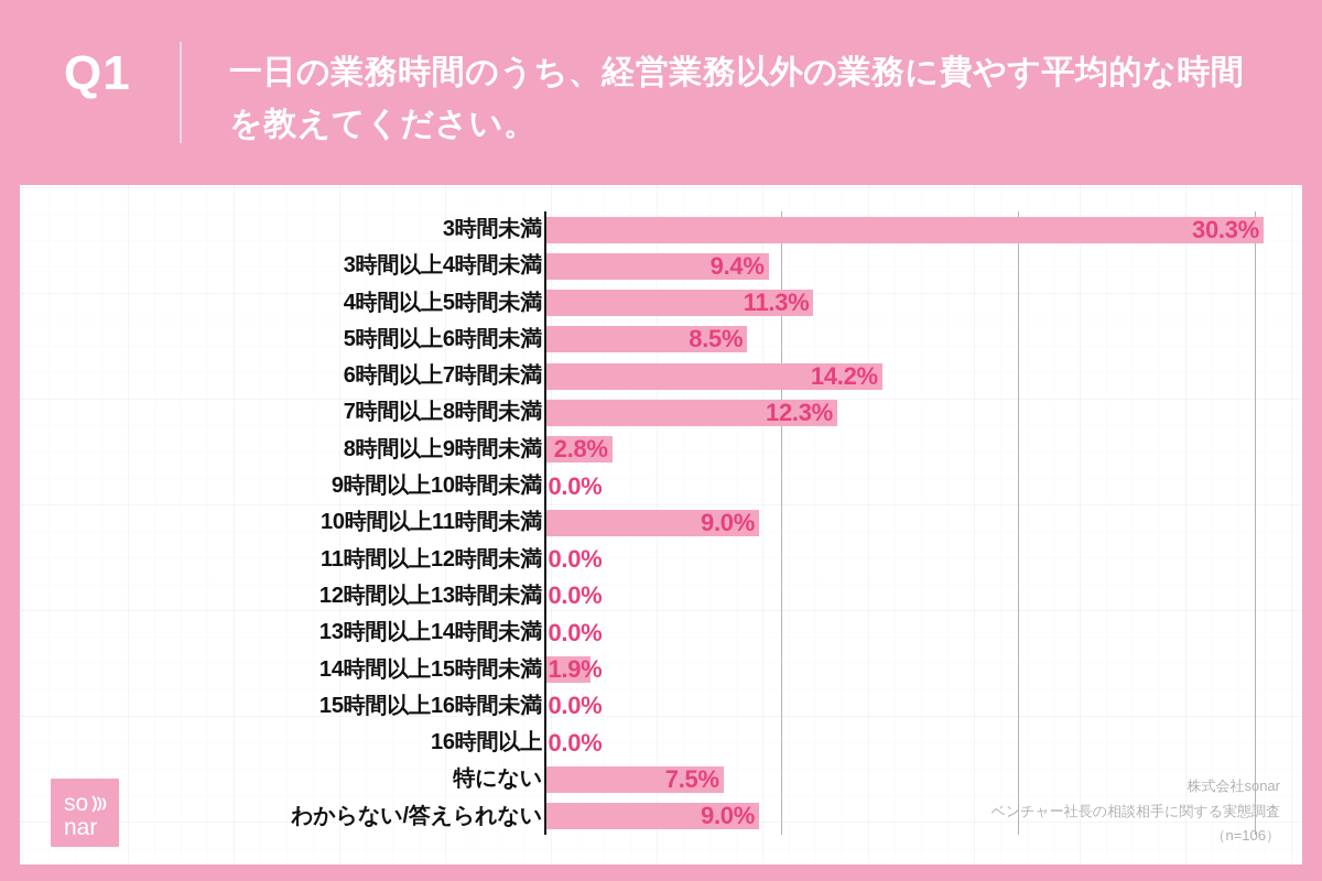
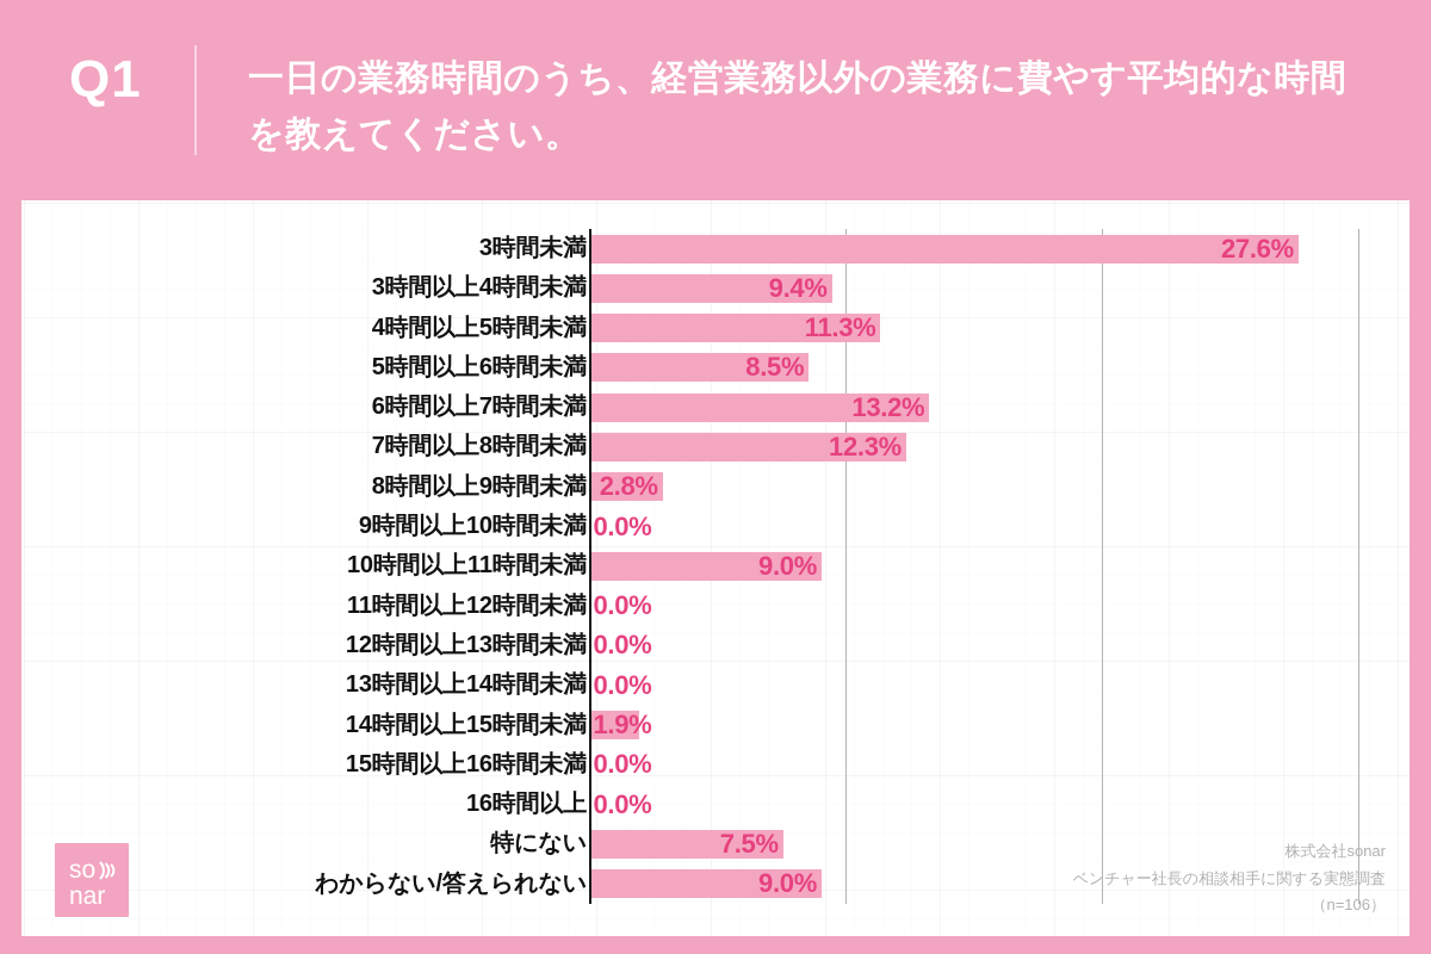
3時間未満: 30.3% -> 27.6%
6時間以上7時間未満: 14.2% -> 13.2%
